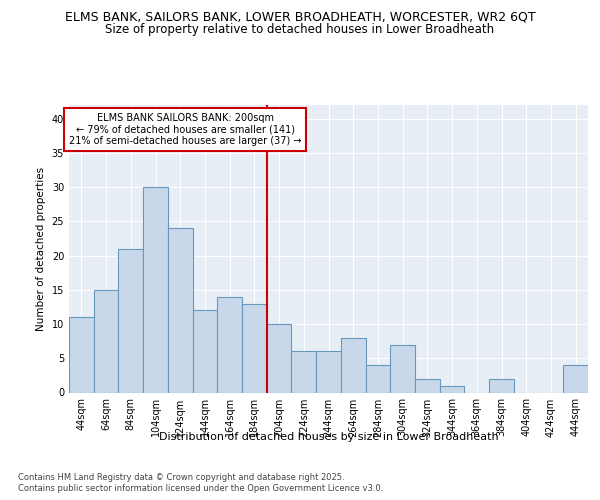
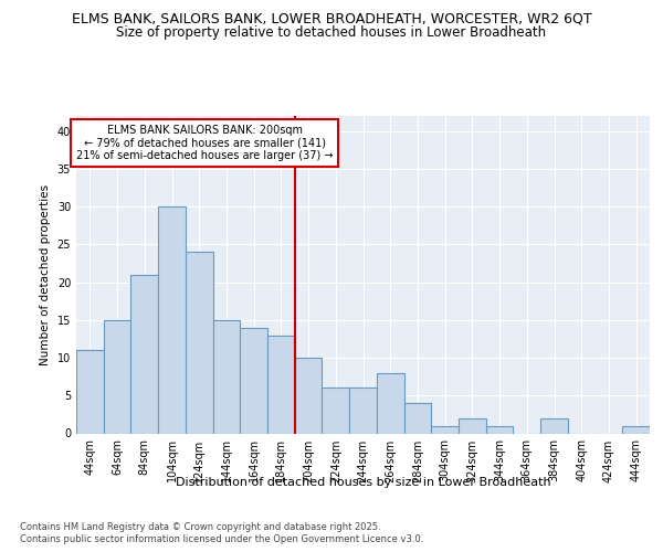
144sqm: 12 -> 15
304sqm: 7 -> 1
444sqm: 4 -> 1
